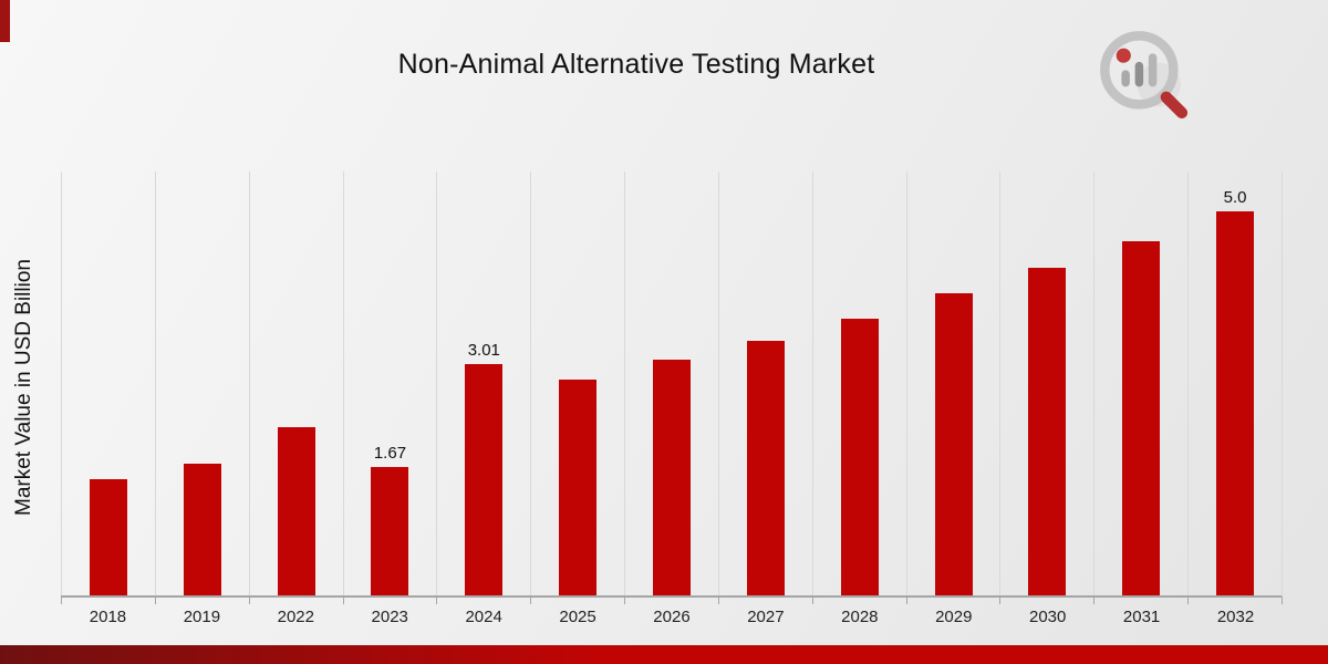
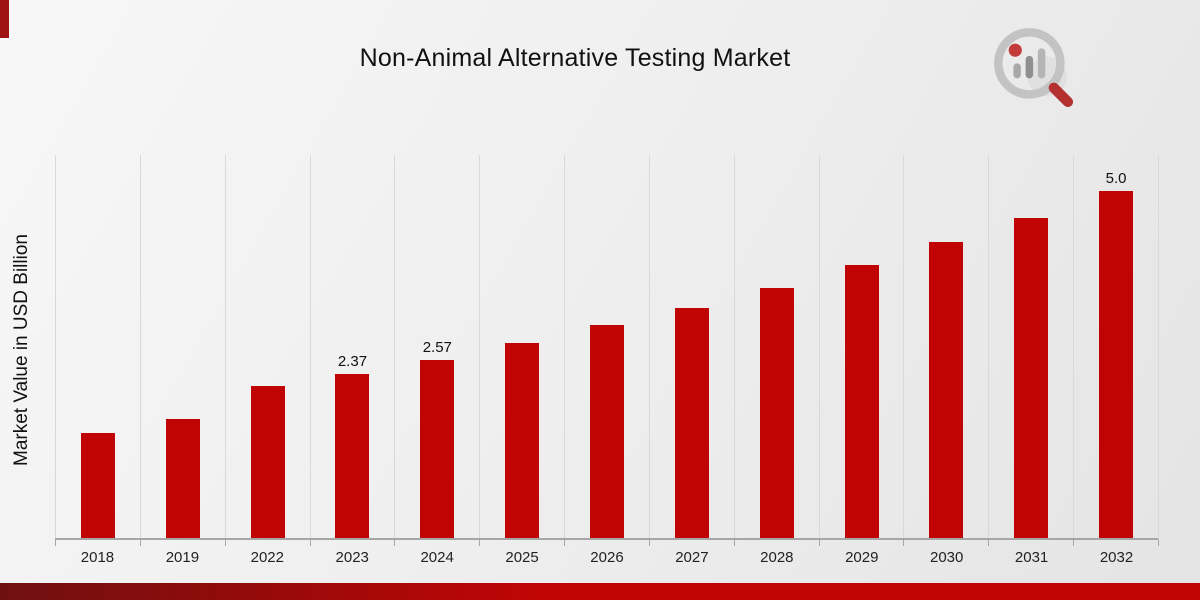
2023: 1.67 -> 2.37
2024: 3.01 -> 2.57
